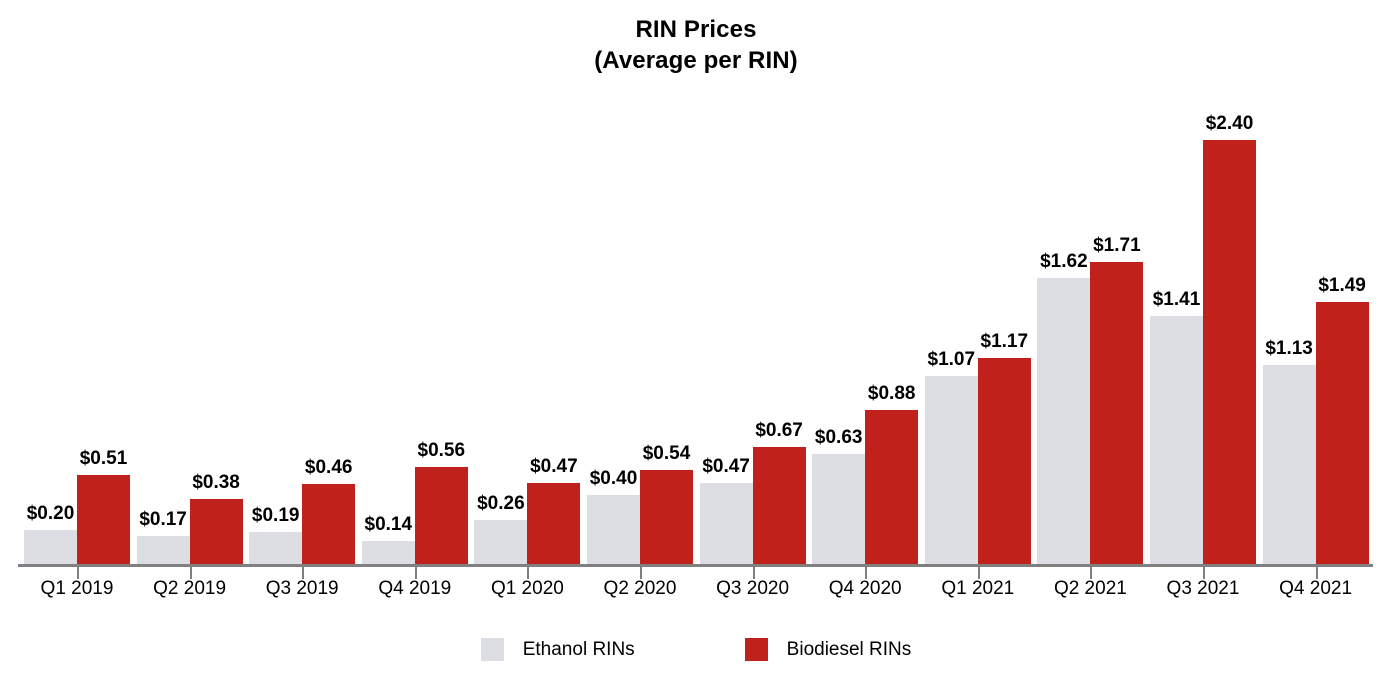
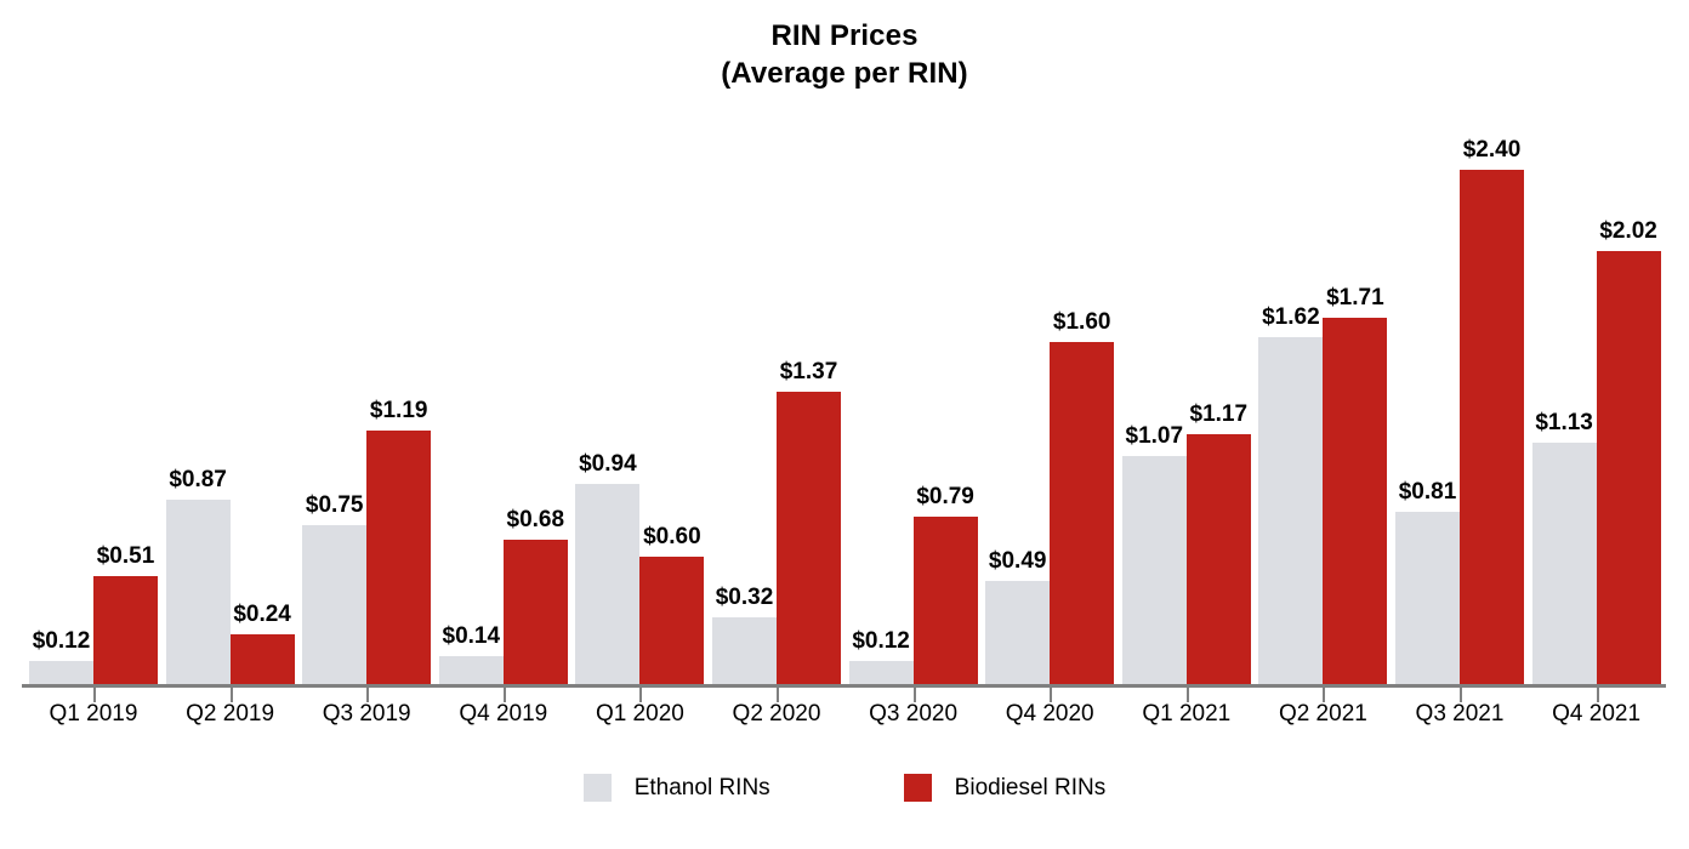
Ethanol RINs/Q1 2019: $0.20 -> $0.12
Ethanol RINs/Q2 2019: $0.17 -> $0.87
Biodiesel RINs/Q2 2019: $0.38 -> $0.24
Ethanol RINs/Q3 2019: $0.19 -> $0.75
Biodiesel RINs/Q3 2019: $0.46 -> $1.19
Biodiesel RINs/Q4 2019: $0.56 -> $0.68
Ethanol RINs/Q1 2020: $0.26 -> $0.94
Biodiesel RINs/Q1 2020: $0.47 -> $0.60
Ethanol RINs/Q2 2020: $0.40 -> $0.32
Biodiesel RINs/Q2 2020: $0.54 -> $1.37
Ethanol RINs/Q3 2020: $0.47 -> $0.12
Biodiesel RINs/Q3 2020: $0.67 -> $0.79
Ethanol RINs/Q4 2020: $0.63 -> $0.49
Biodiesel RINs/Q4 2020: $0.88 -> $1.60
Ethanol RINs/Q3 2021: $1.41 -> $0.81
Biodiesel RINs/Q4 2021: $1.49 -> $2.02
